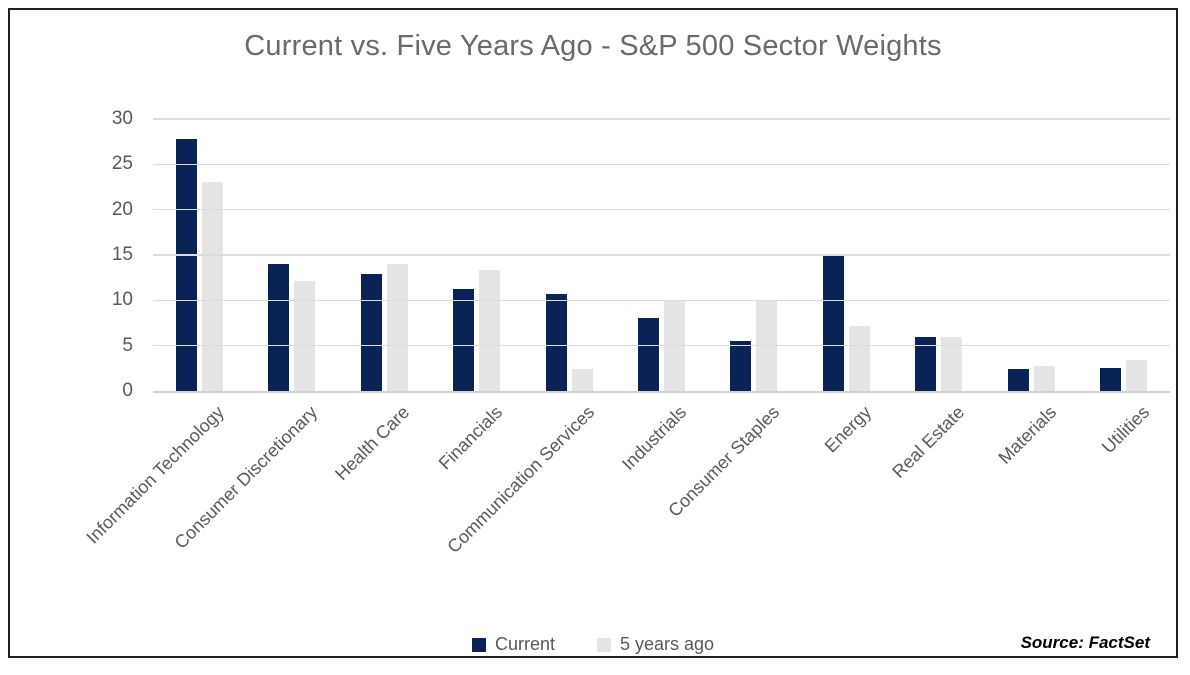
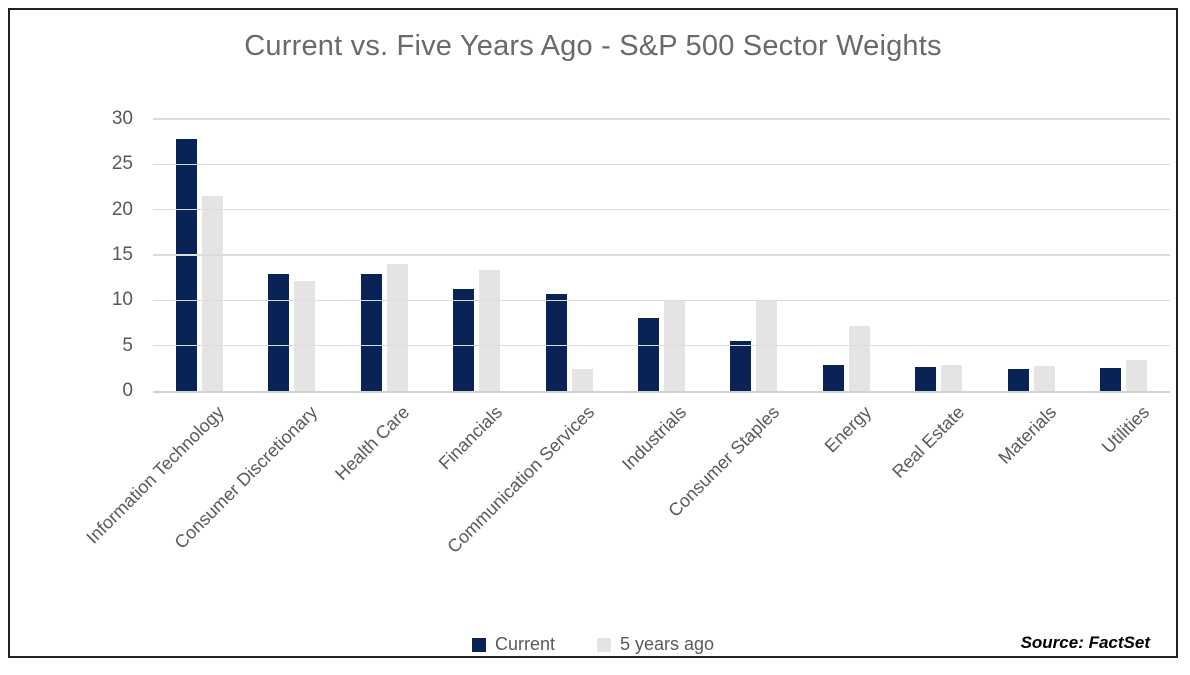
5 years ago/Information Technology: 23 -> 22
Current/Consumer Discretionary: 14 -> 13
Current/Energy: 15 -> 3
Current/Real Estate: 6 -> 3
5 years ago/Real Estate: 6 -> 3
